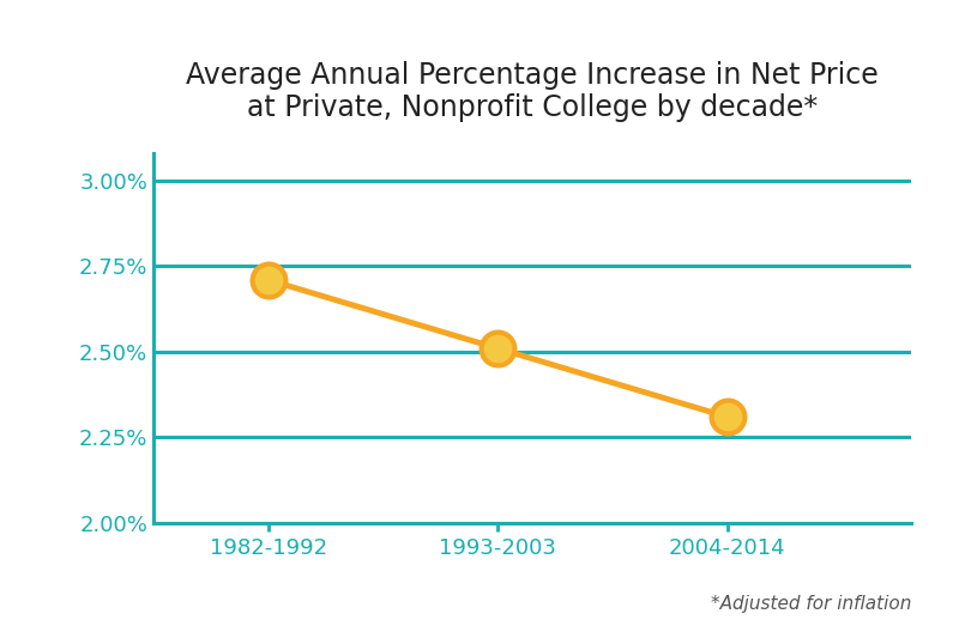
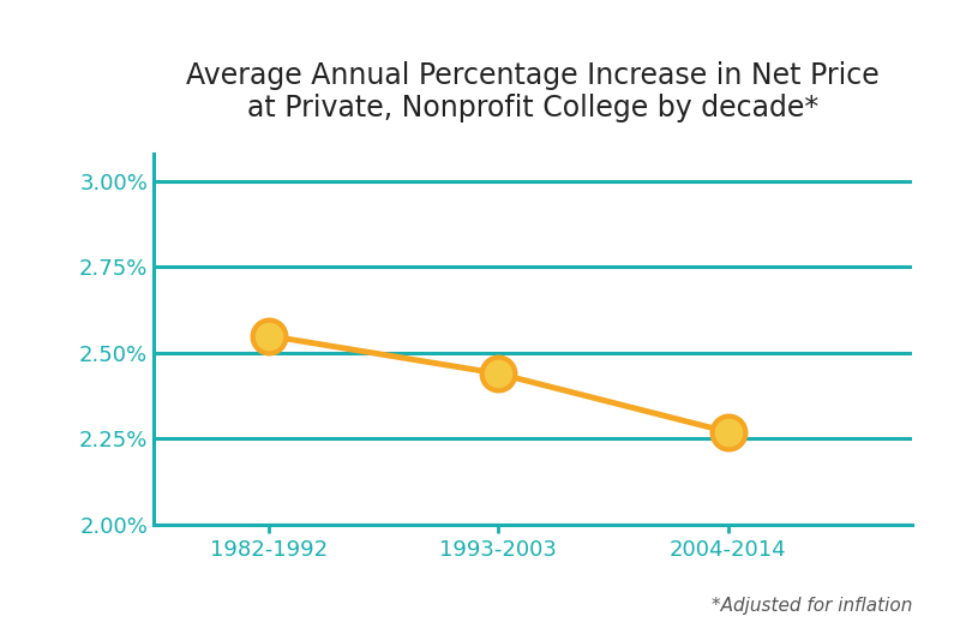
1982-1992: 2.71% -> 2.55%
1993-2003: 2.51% -> 2.44%
2004-2014: 2.31% -> 2.27%
